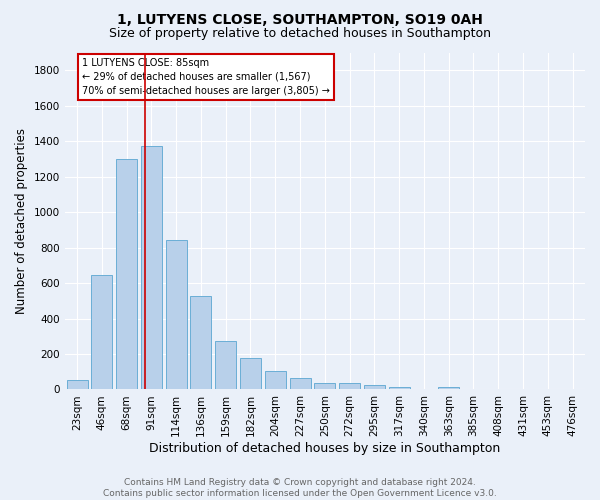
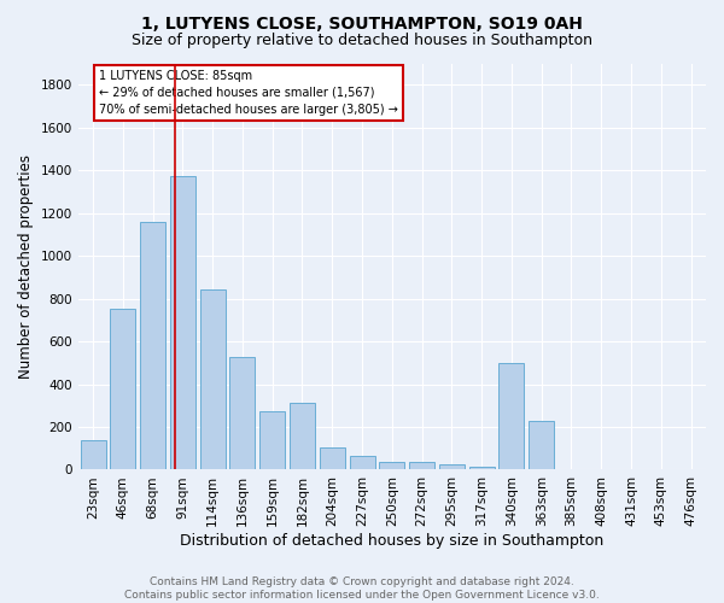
23sqm: 60 -> 140
46sqm: 640 -> 750
68sqm: 1300 -> 1160
182sqm: 180 -> 310
340sqm: 0 -> 500
363sqm: 10 -> 230
